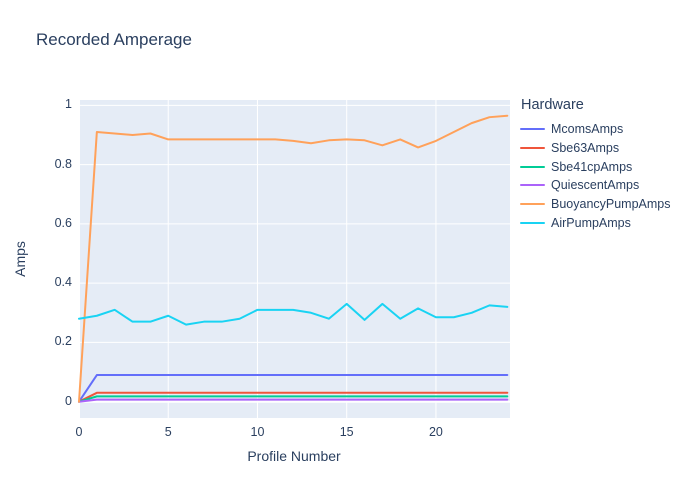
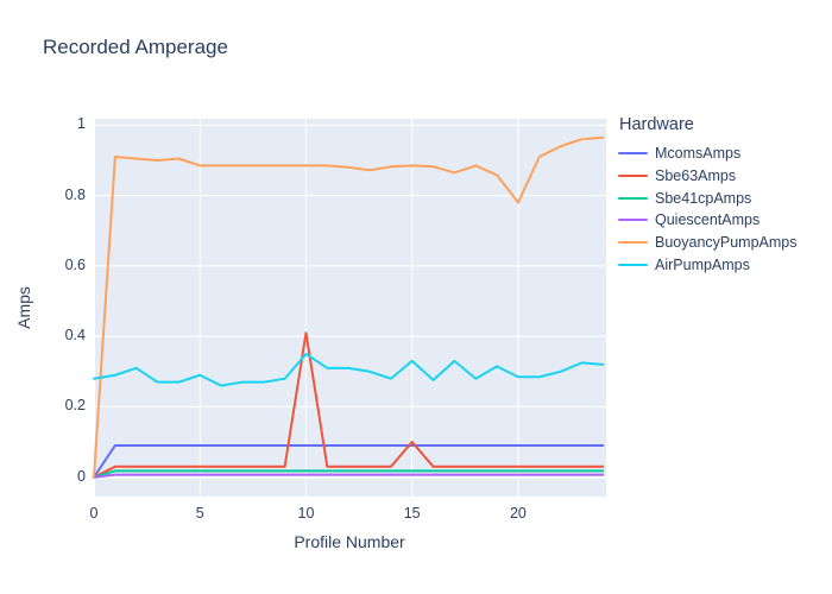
Sbe63Amps/10: 0.03 -> 0.41
AirPumpAmps/10: 0.31 -> 0.35
Sbe63Amps/15: 0.03 -> 0.10
BuoyancyPumpAmps/20: 0.88 -> 0.78
